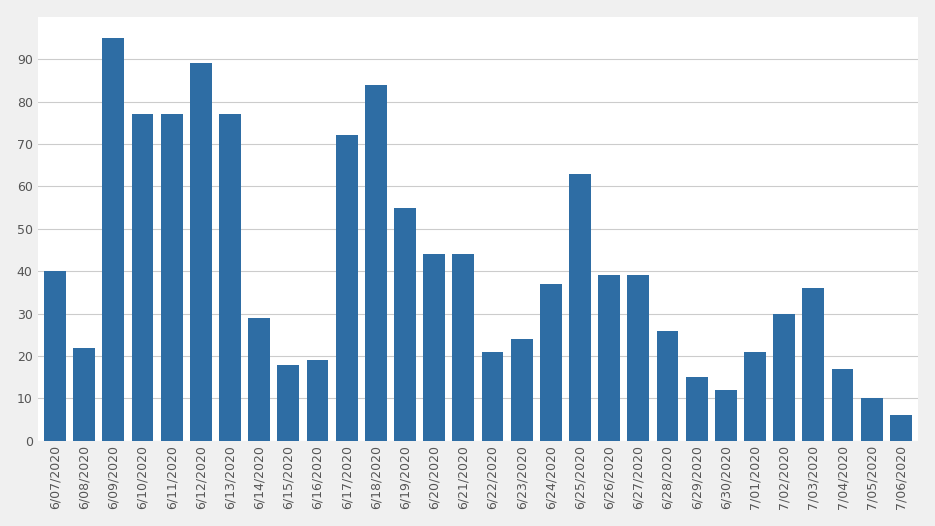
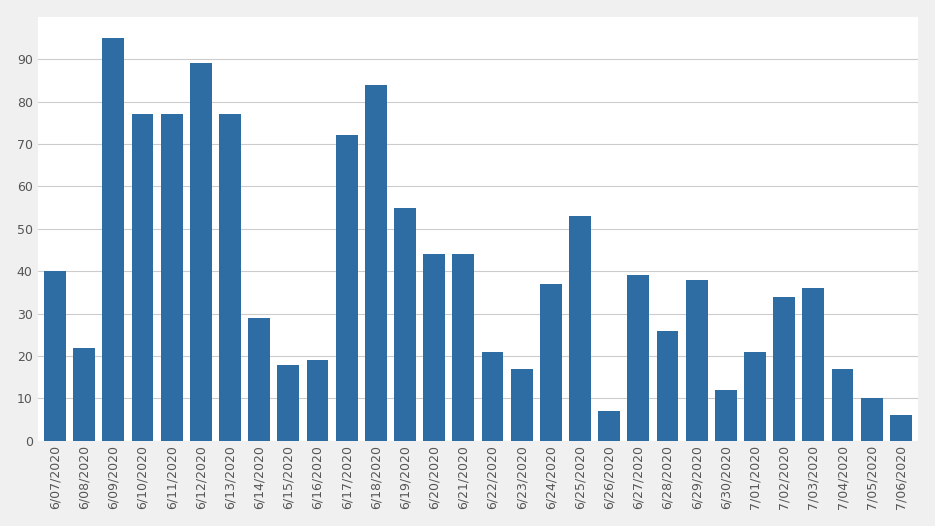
6/23/2020: 24 -> 17
6/25/2020: 63 -> 53
6/26/2020: 39 -> 7
6/29/2020: 15 -> 38
7/02/2020: 30 -> 34
